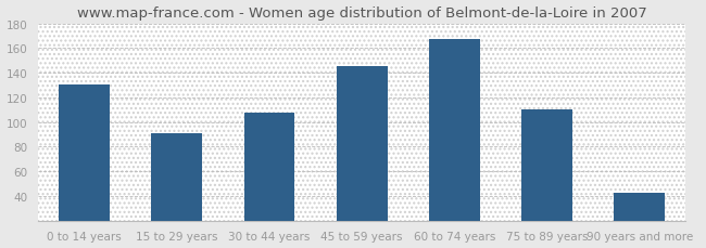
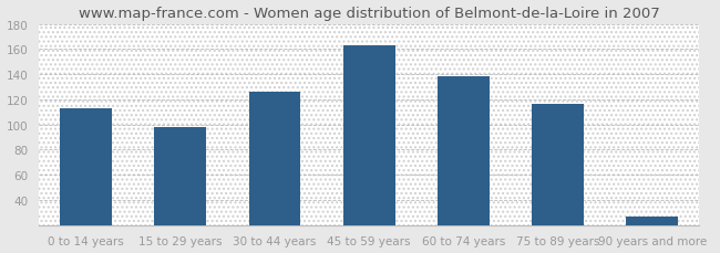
0 to 14 years: 130 -> 113
15 to 29 years: 91 -> 98
30 to 44 years: 108 -> 126
45 to 59 years: 145 -> 163
60 to 74 years: 167 -> 138
75 to 89 years: 110 -> 116
90 years and more: 43 -> 27
